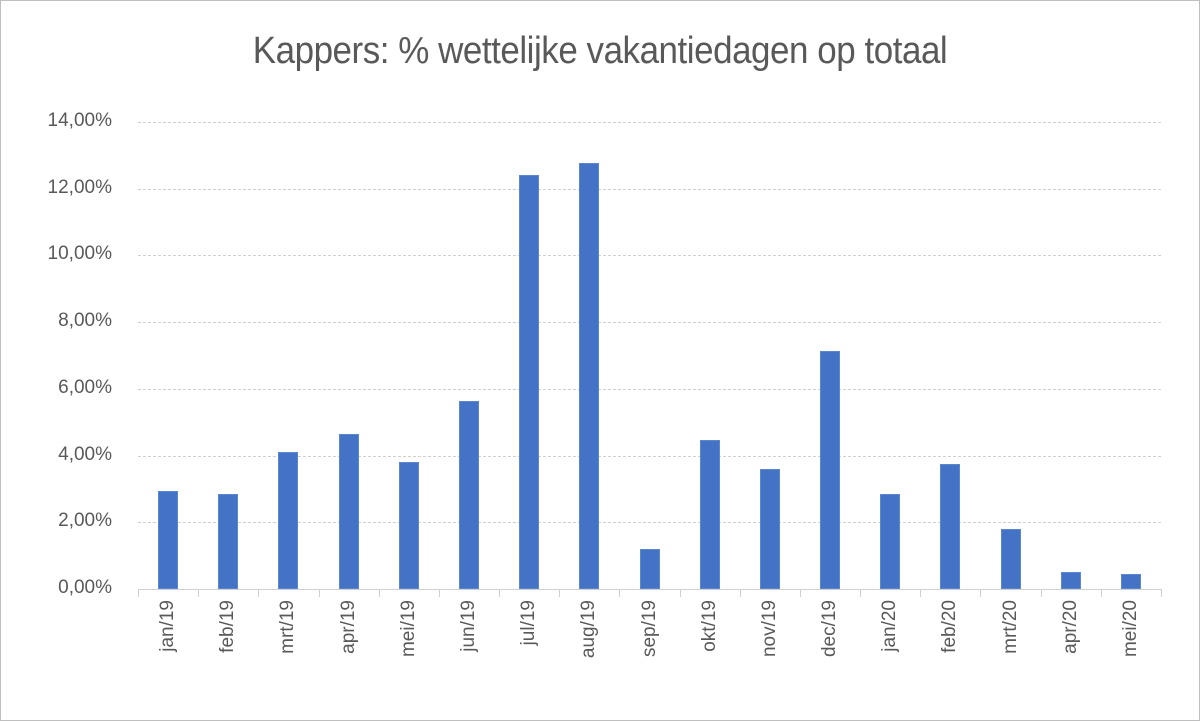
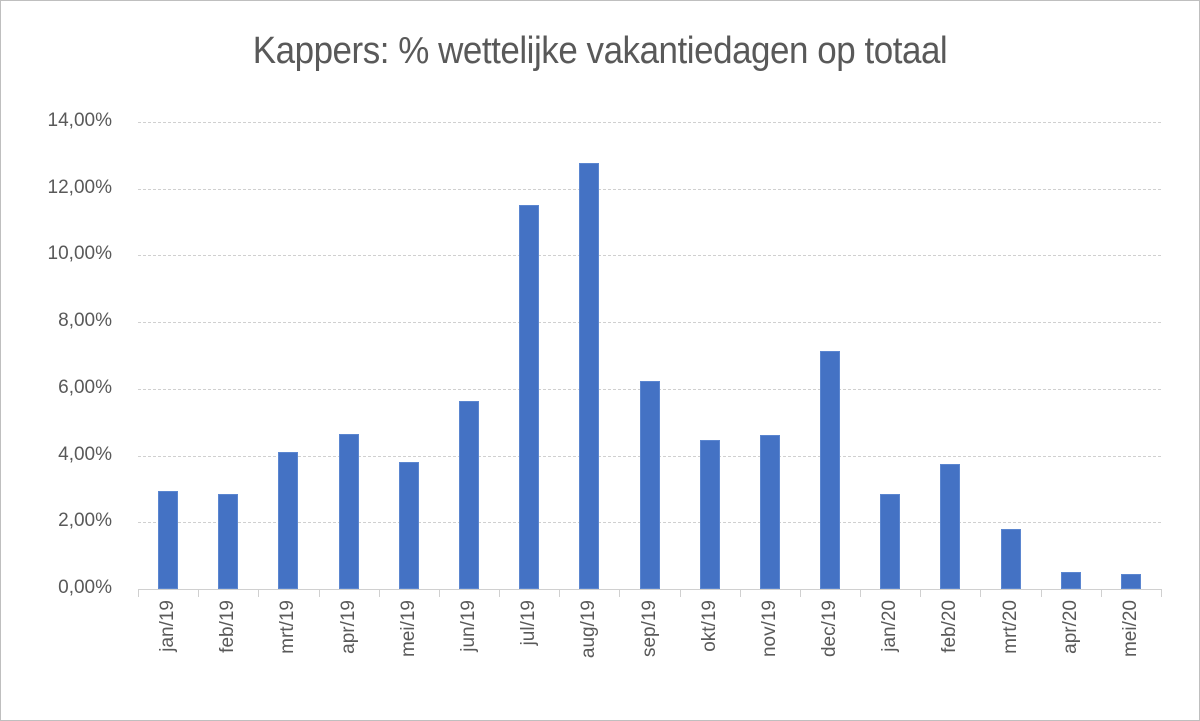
jul/19: 12,4% -> 11,5%
sep/19: 1,2% -> 6,2%
nov/19: 3,6% -> 4,6%
